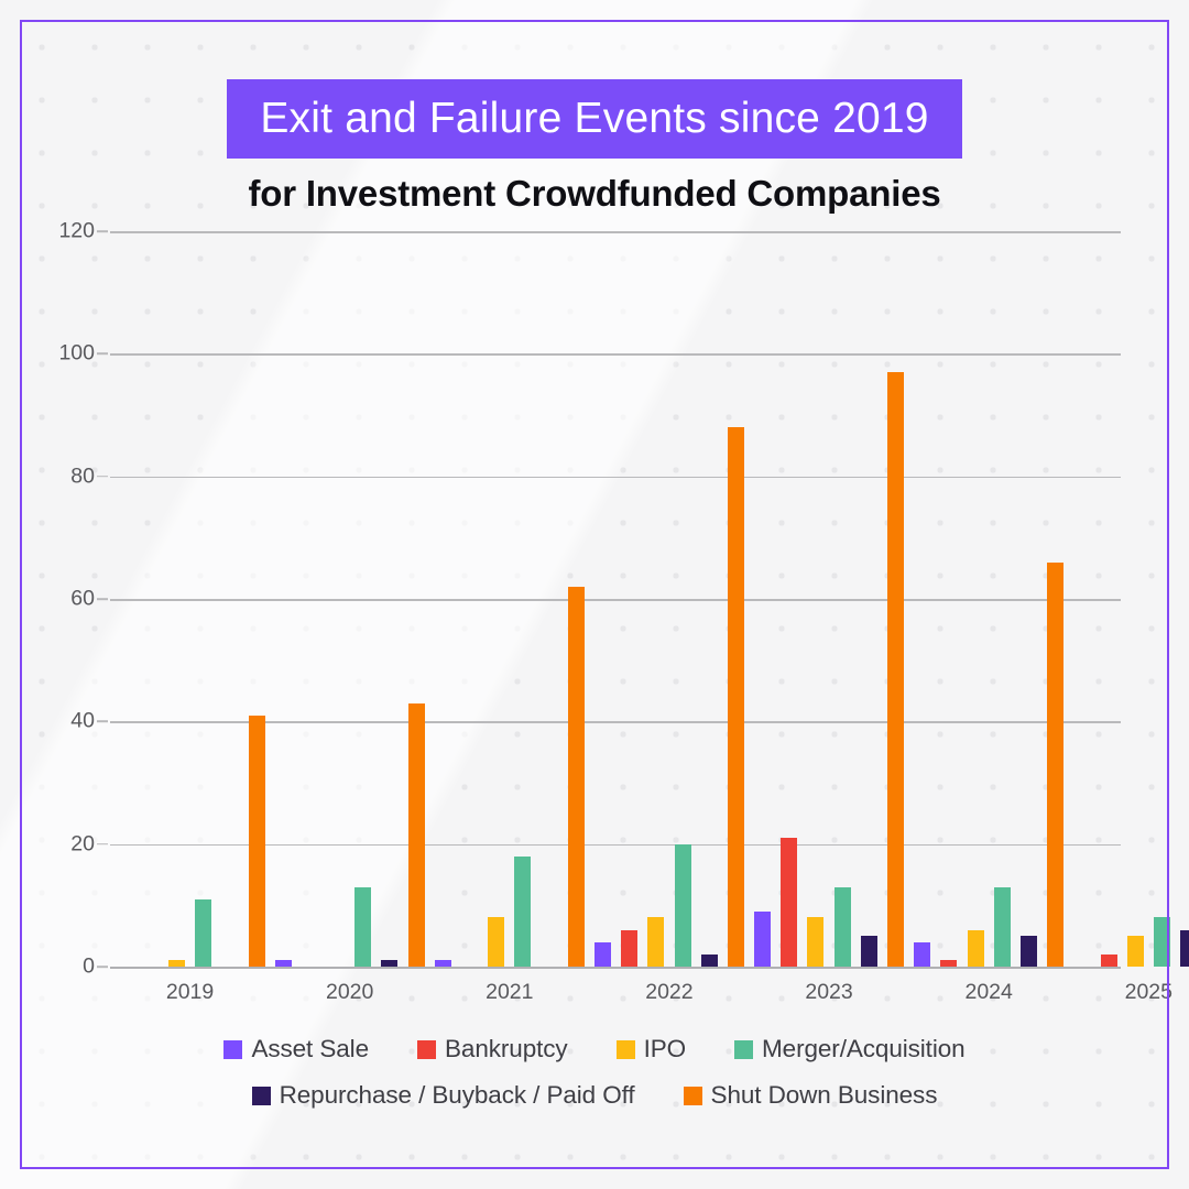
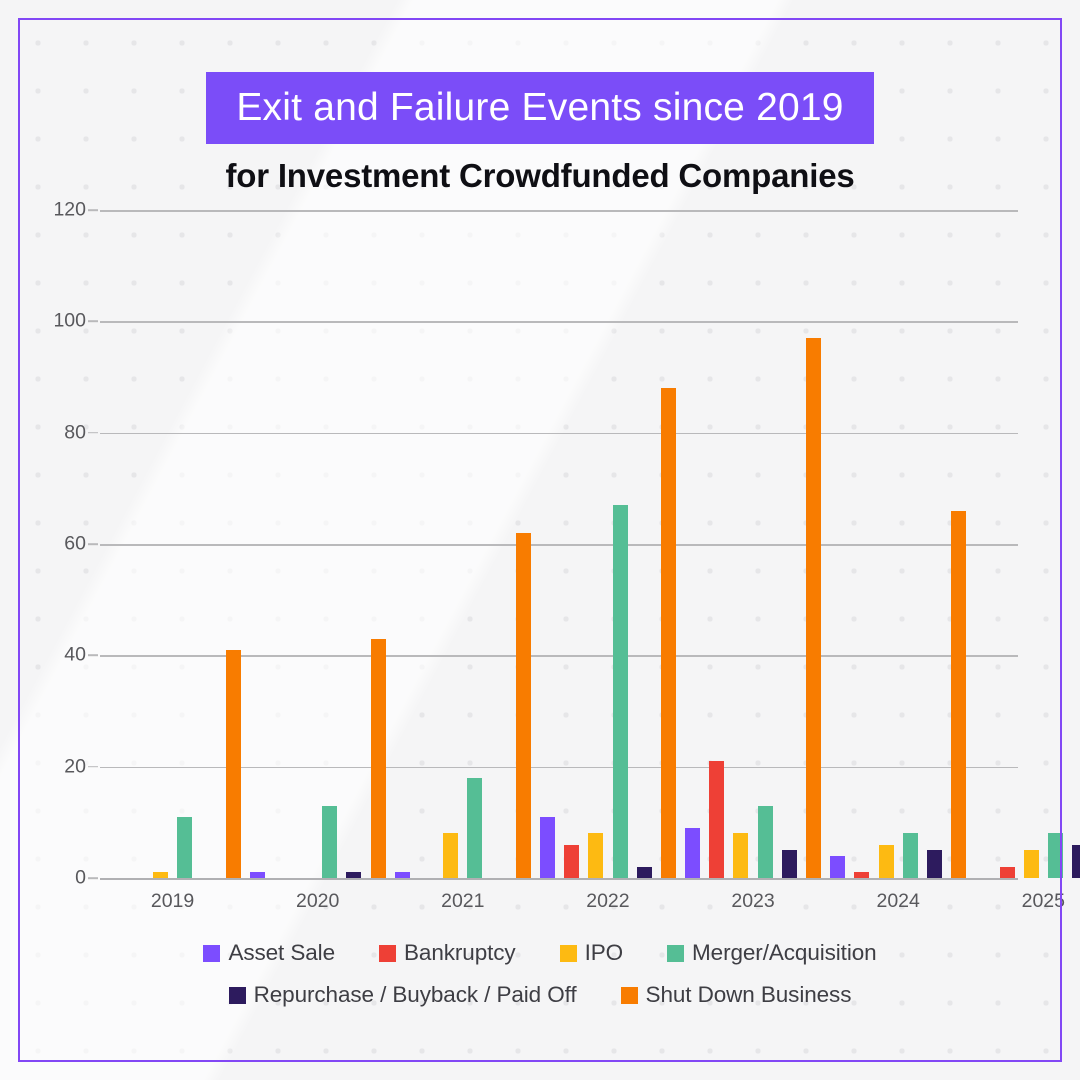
Asset Sale/2022: 4 -> 11
Merger/Acquisition/2022: 20 -> 67
Merger/Acquisition/2024: 13 -> 8
